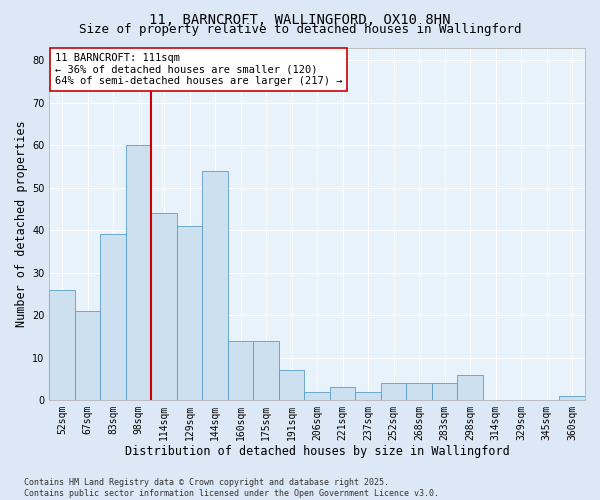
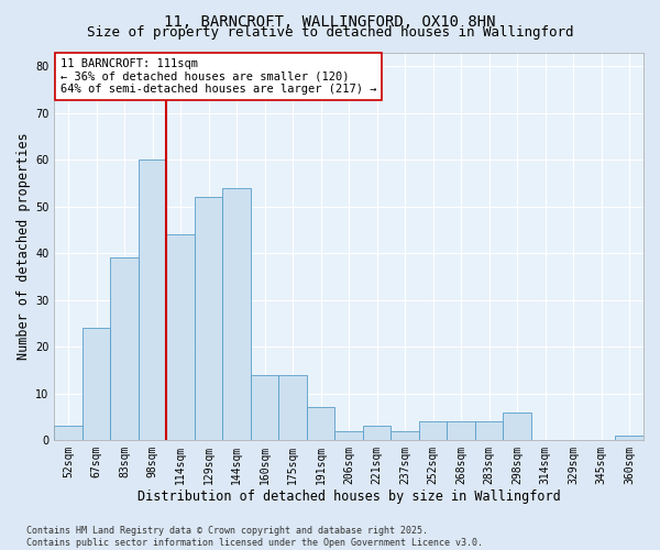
52sqm: 26 -> 3
67sqm: 21 -> 24
129sqm: 41 -> 52
